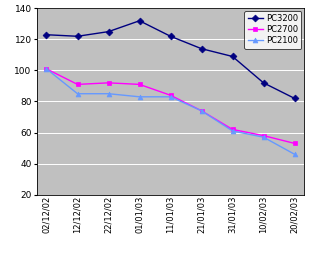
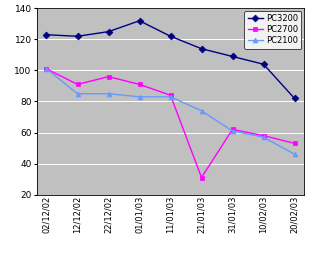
PC2700/22/12/02: 92 -> 96
PC2700/21/01/03: 74 -> 31
PC3200/10/02/03: 92 -> 104
